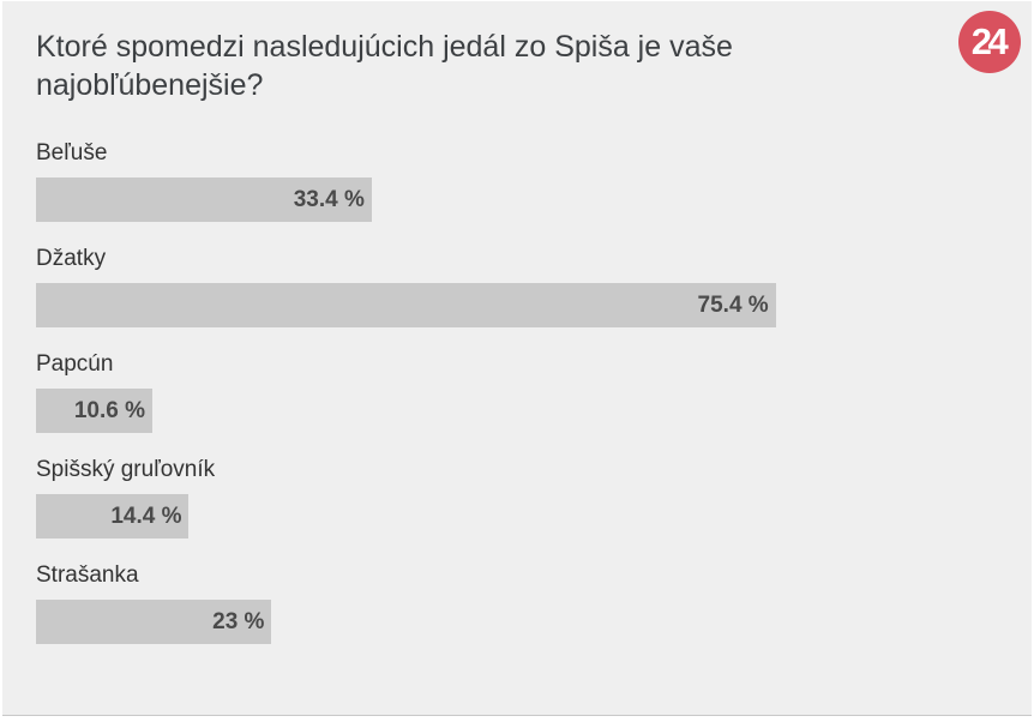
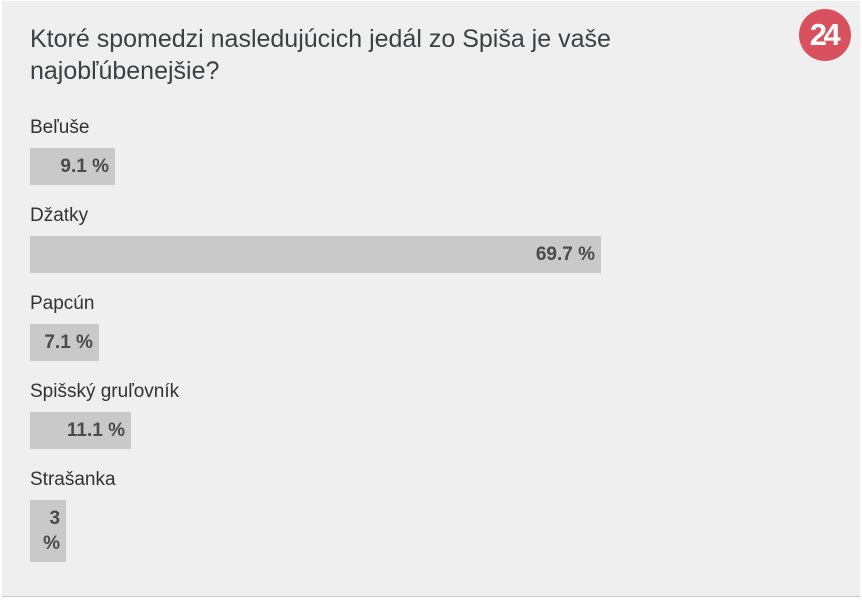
Beľuše: 33.4 -> 9.1
Džatky: 75.4 -> 69.7
Papcún: 10.6 -> 7.1
Spišský gruľovník: 14.4 -> 11.1
Strašanka: 23 -> 3
